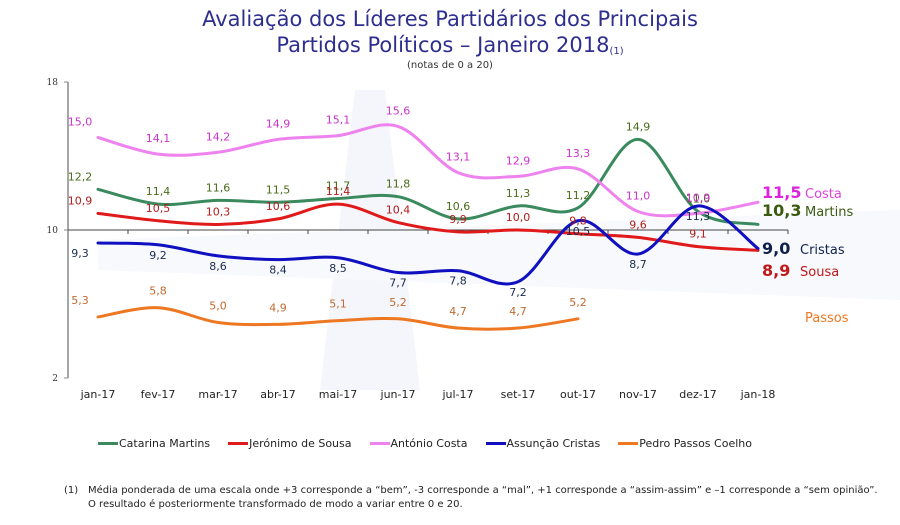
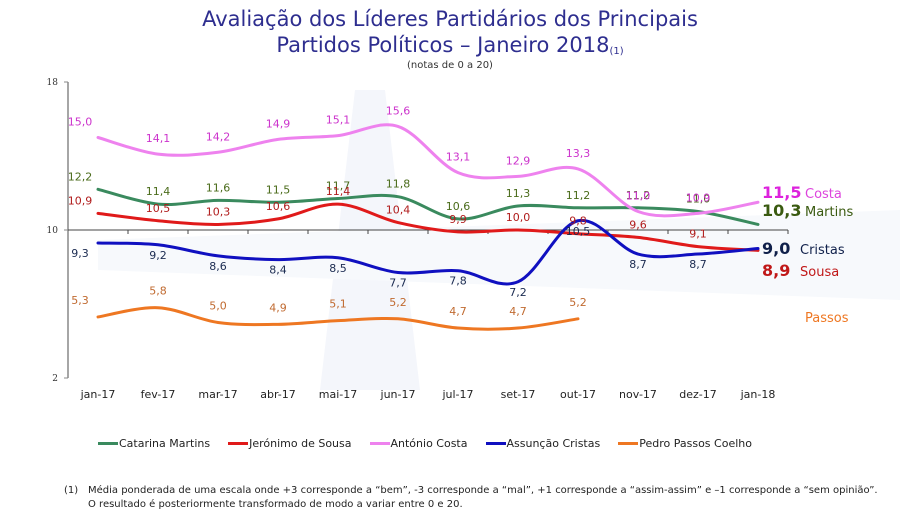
Catarina Martins/nov-17: 14,9 -> 11,2
Assunção Cristas/dez-17: 11,3 -> 8,7
